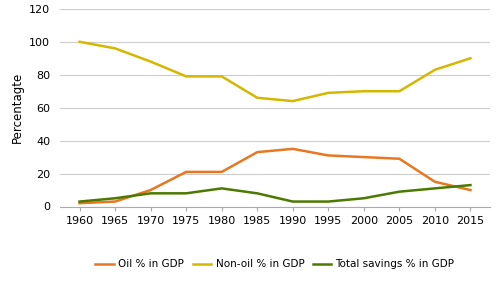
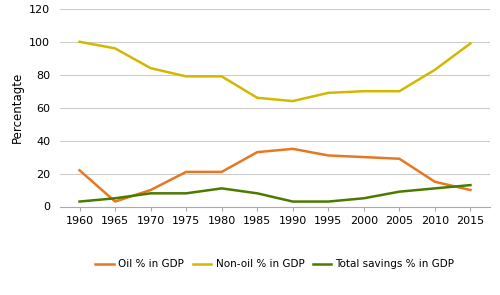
Oil % in GDP/1960: 2 -> 22
Non-oil % in GDP/1970: 88 -> 84
Non-oil % in GDP/2015: 90 -> 99
